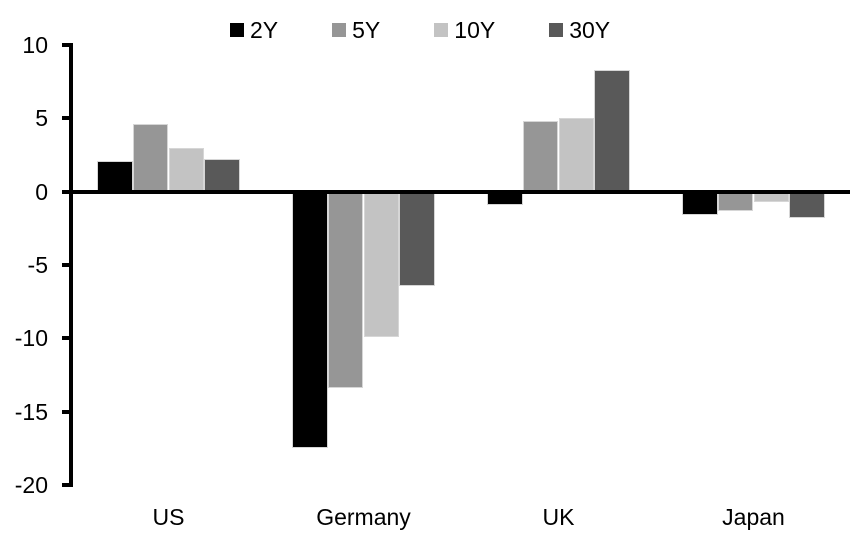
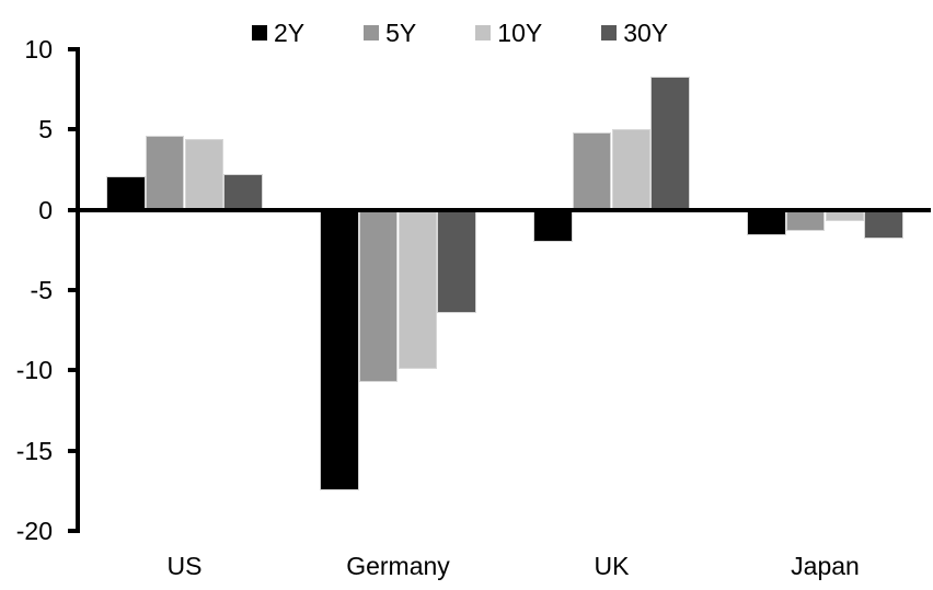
10Y/US: 3.0 -> 4.4
5Y/Germany: -13.4 -> -10.7
2Y/UK: -0.9 -> -2.0
